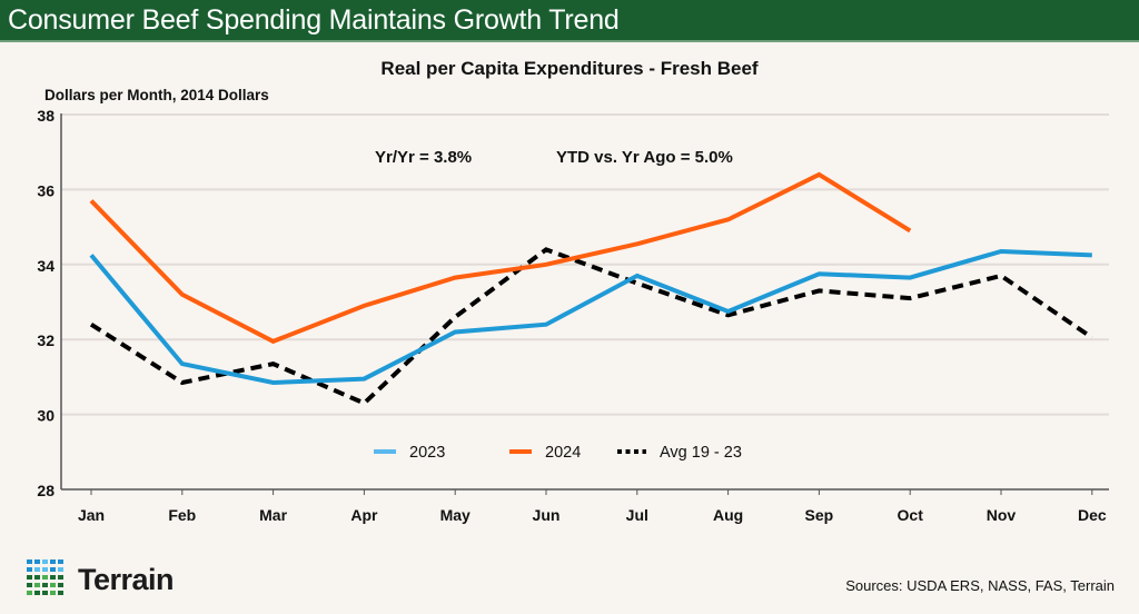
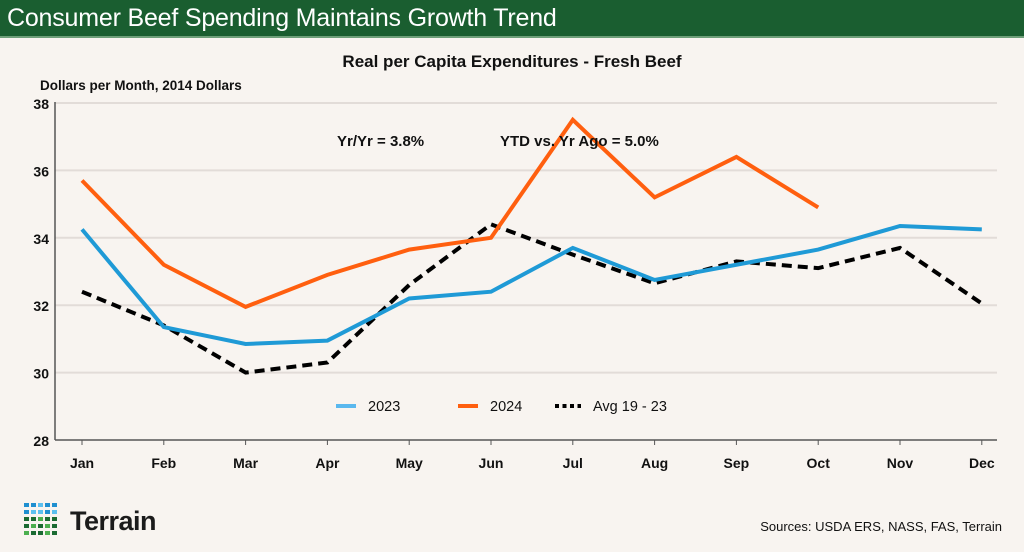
Avg 19 - 23/Feb: 30.9 -> 31.4
Avg 19 - 23/Mar: 31.4 -> 30.0
2024/Jul: 34.5 -> 37.5
2023/Sep: 33.8 -> 33.2
